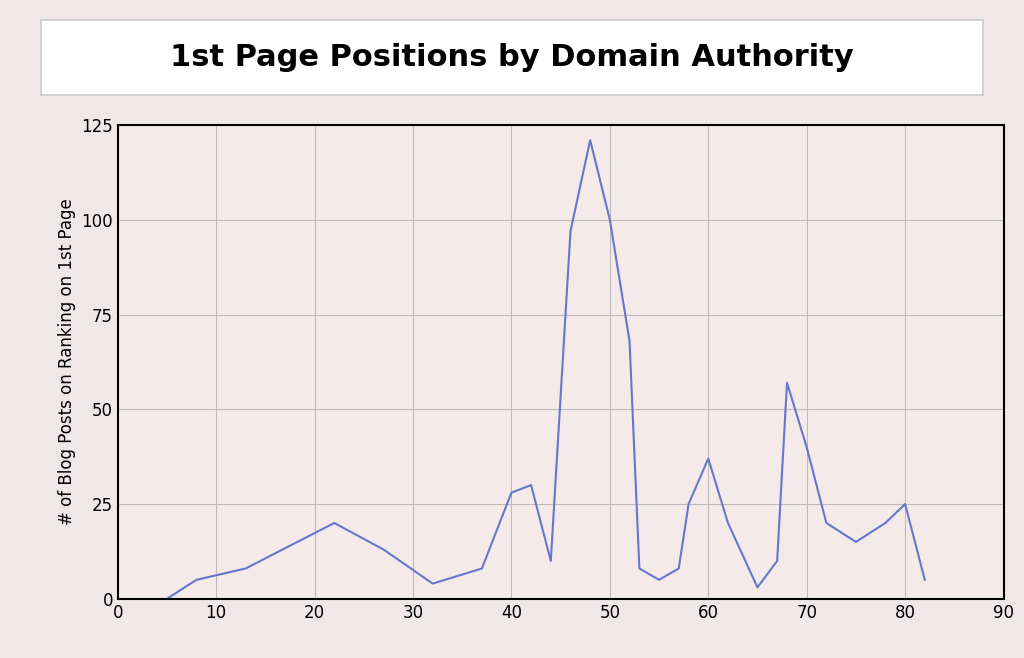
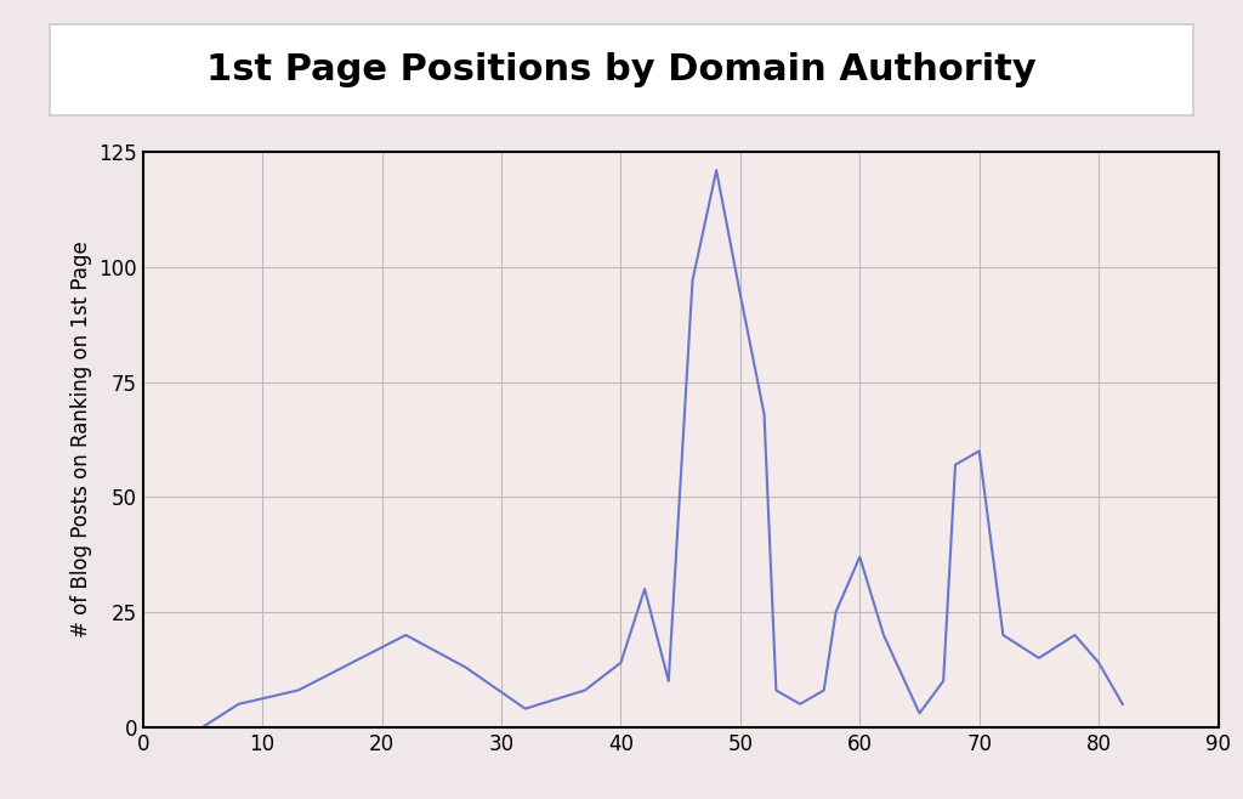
40: 28 -> 14
50: 100 -> 94
70: 40 -> 60
80: 25 -> 14
